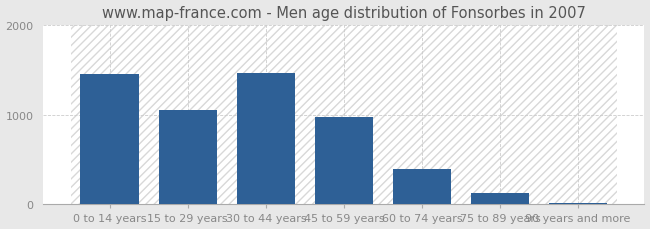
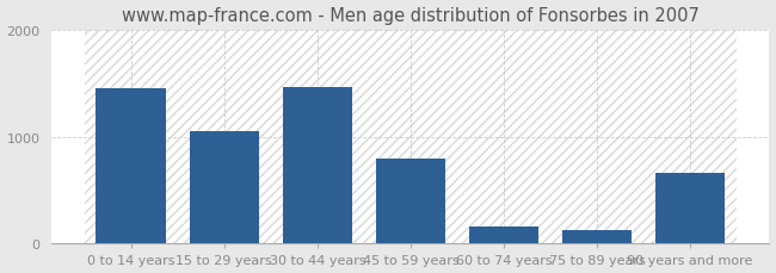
45 to 59 years: 970 -> 800
60 to 74 years: 400 -> 160
90 years and more: 20 -> 660
